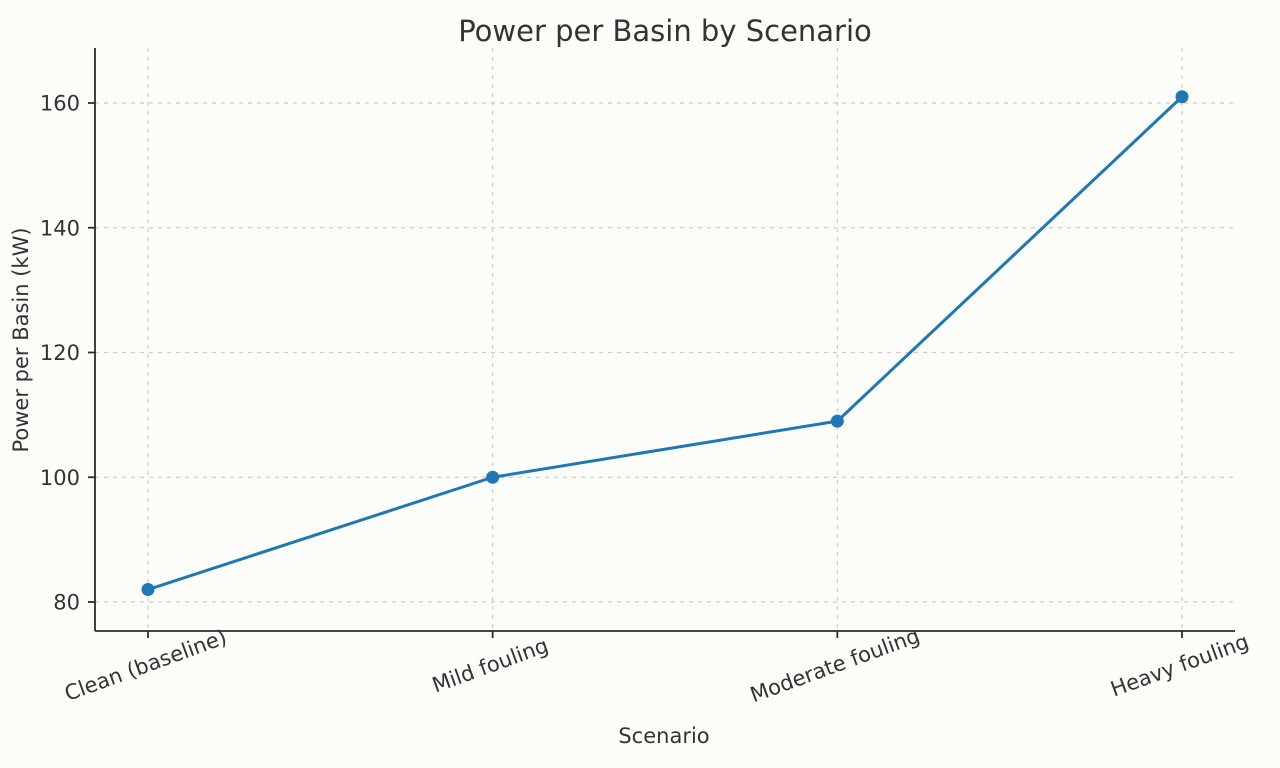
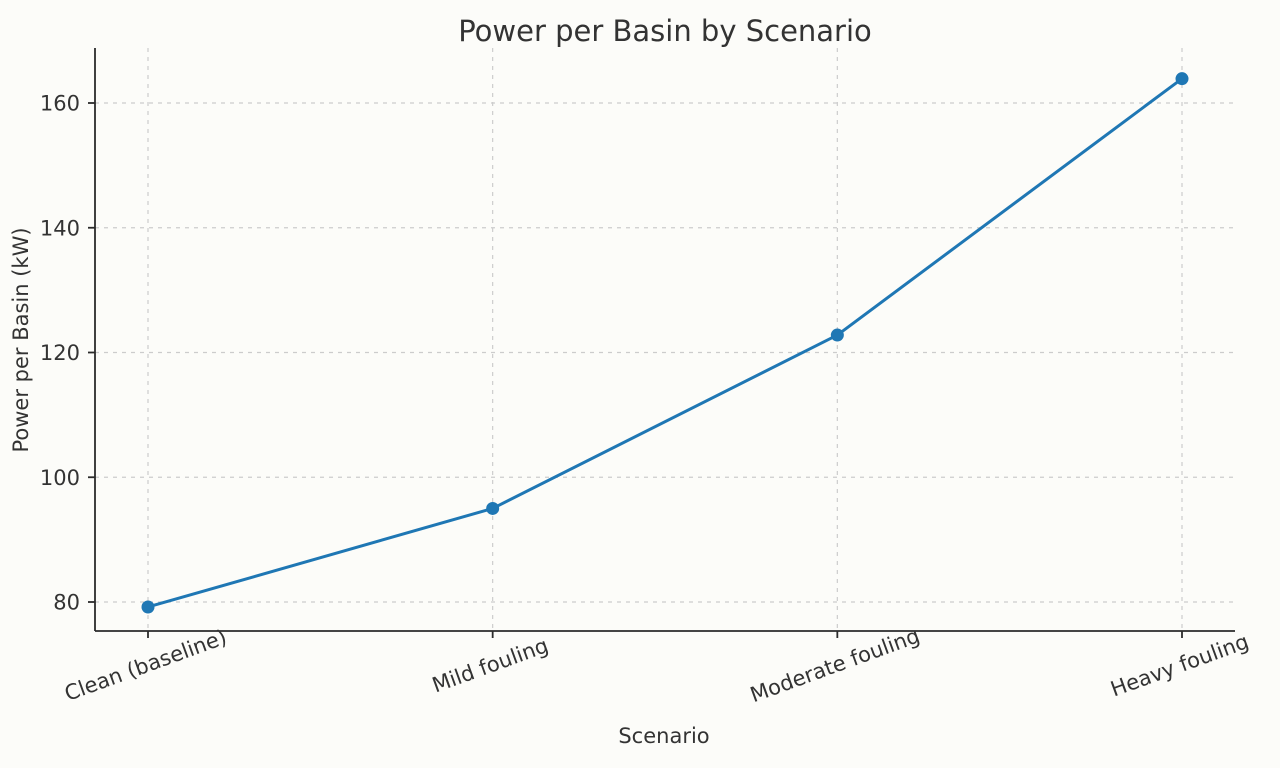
Clean (baseline): 82 -> 79
Mild fouling: 100 -> 95
Moderate fouling: 109 -> 123
Heavy fouling: 161 -> 164
